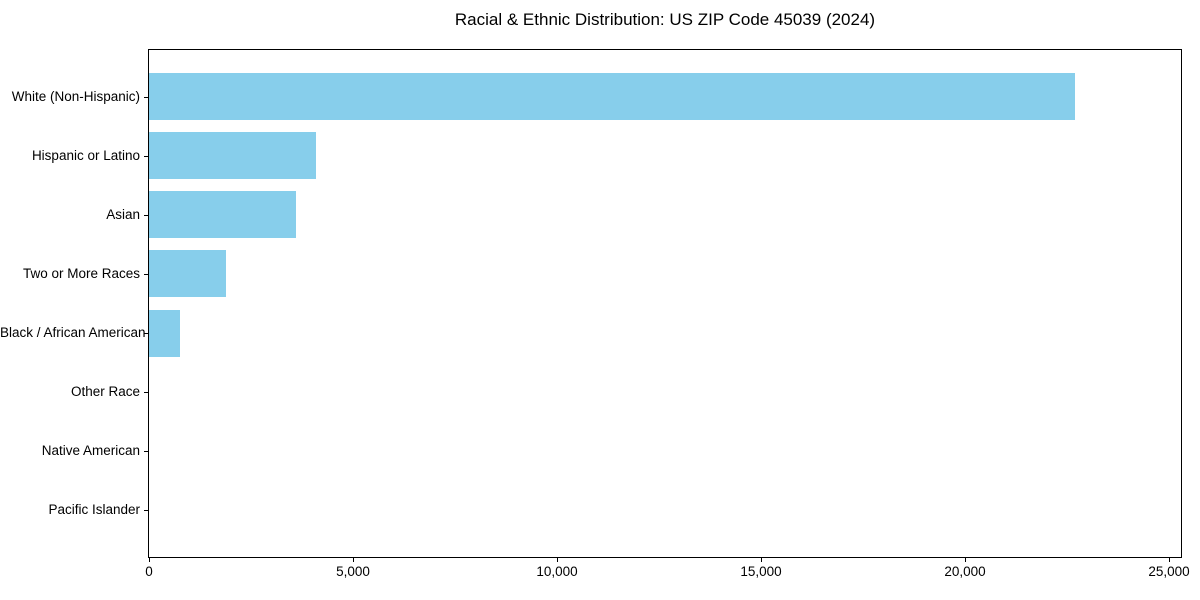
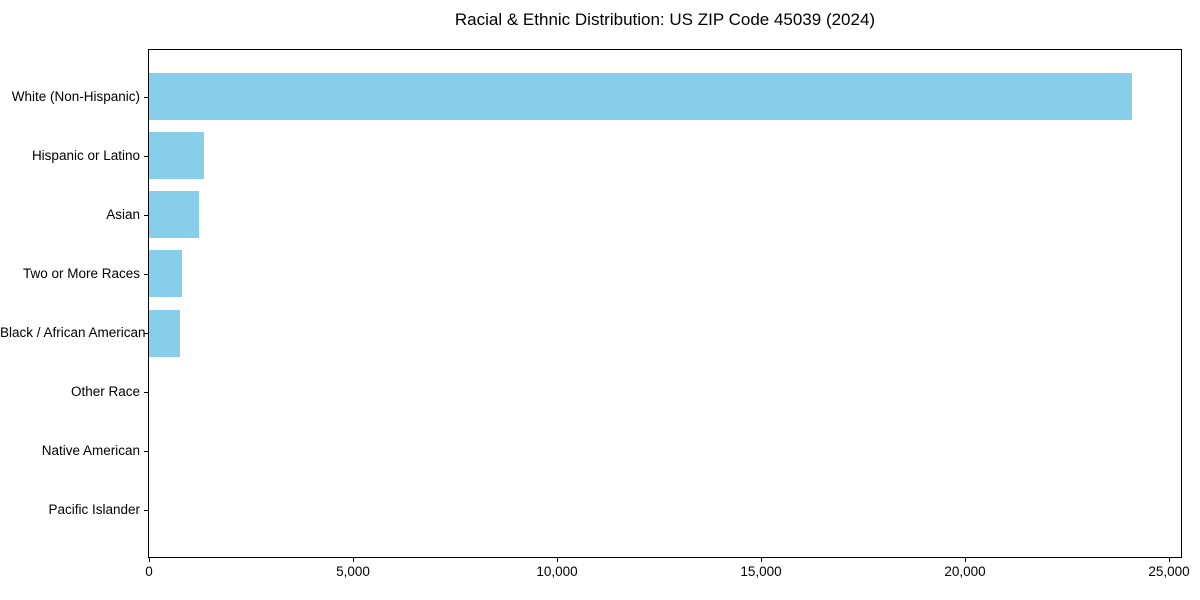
White (Non-Hispanic): 22700 -> 24100
Hispanic or Latino: 4100 -> 1400
Asian: 3600 -> 1200
Two or More Races: 1900 -> 800
